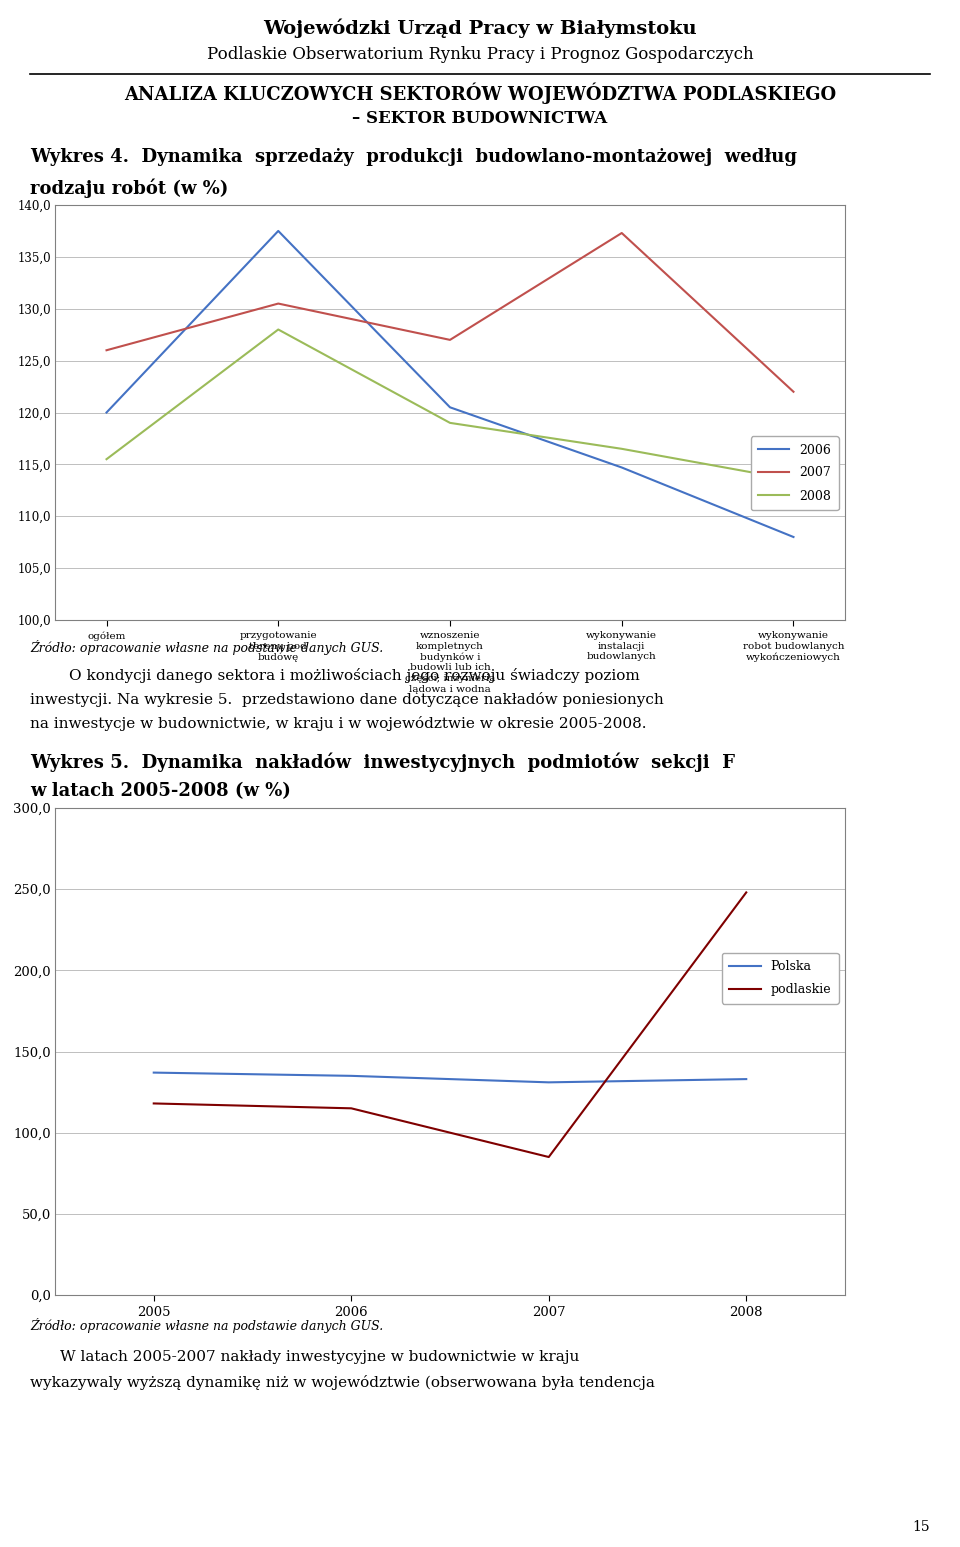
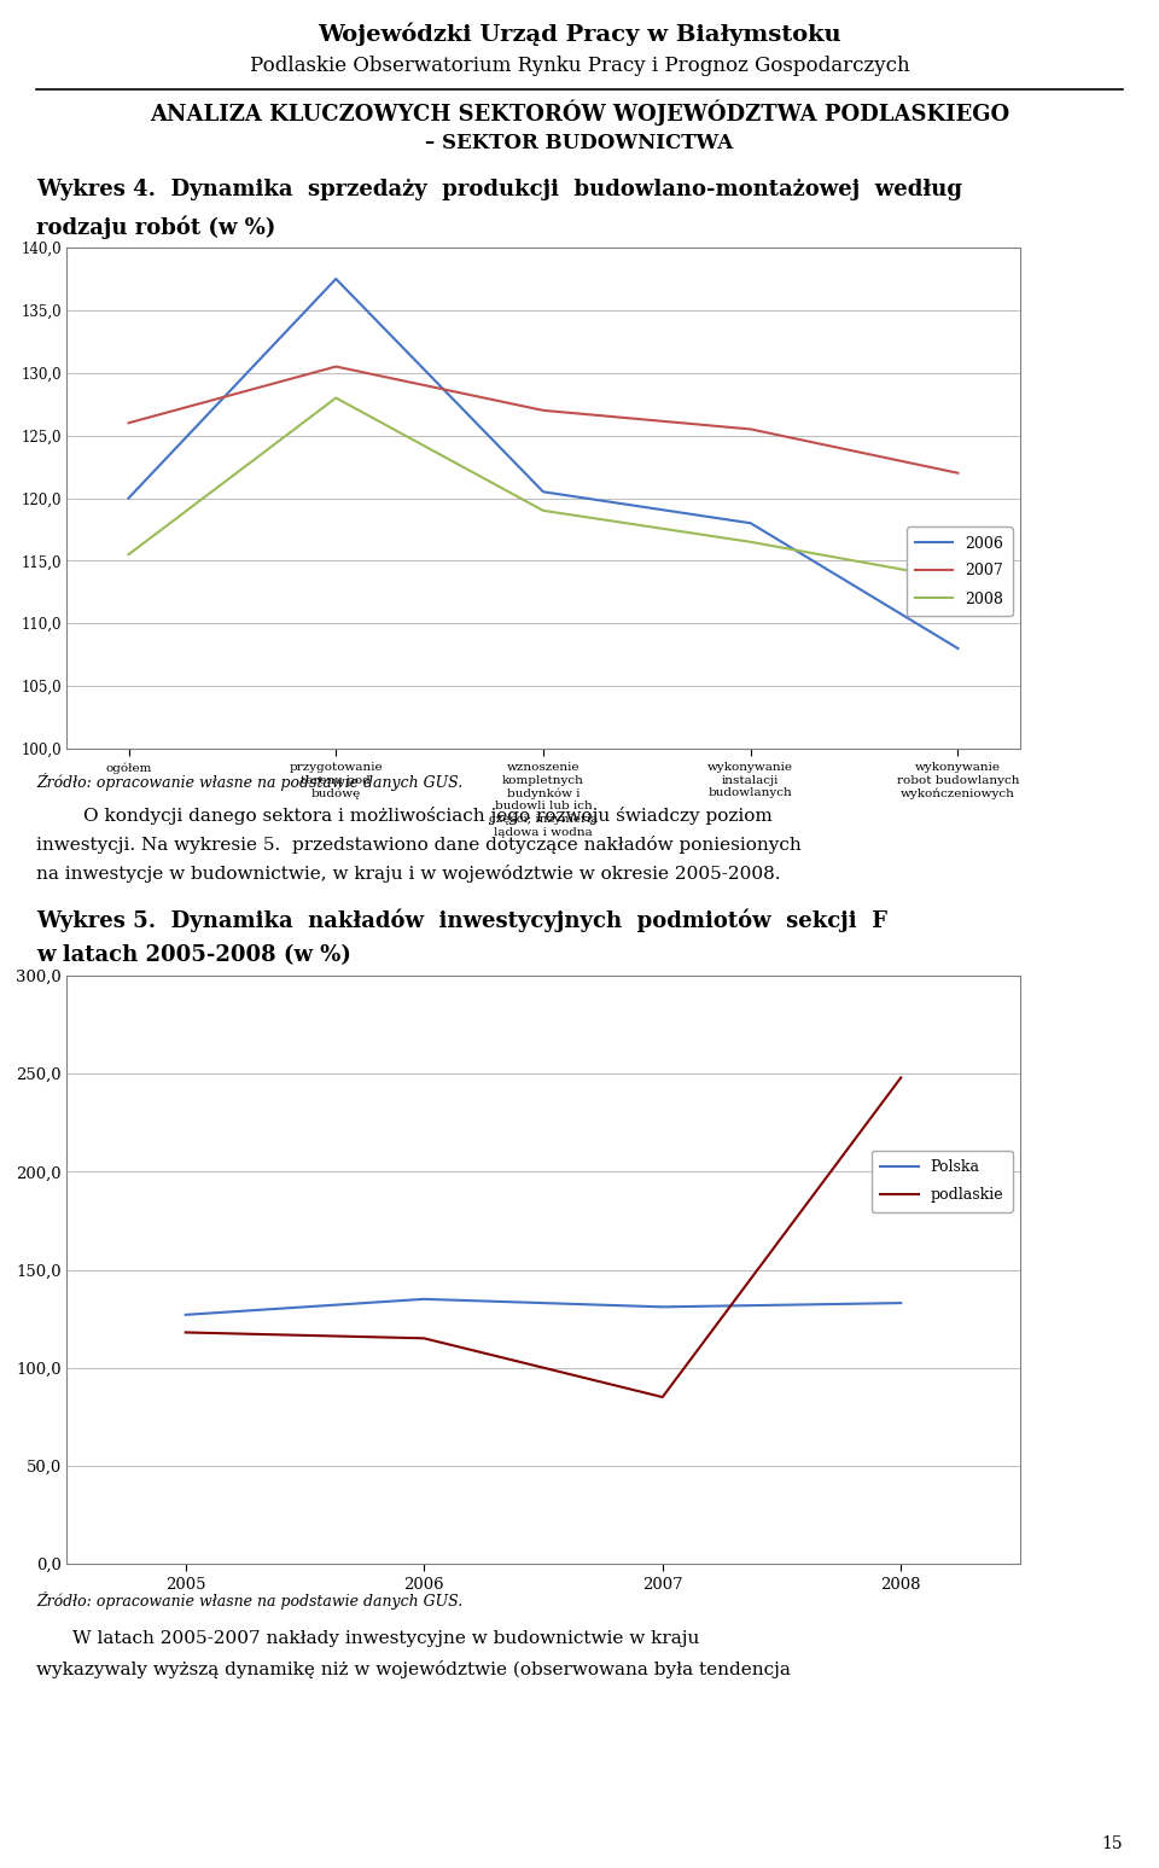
2006/wykonywanie instalacji budowlanych: 114,7 -> 118,0
2007/wykonywanie instalacji budowlanych: 137,3 -> 125,5
Polska/2005: 137 -> 127
